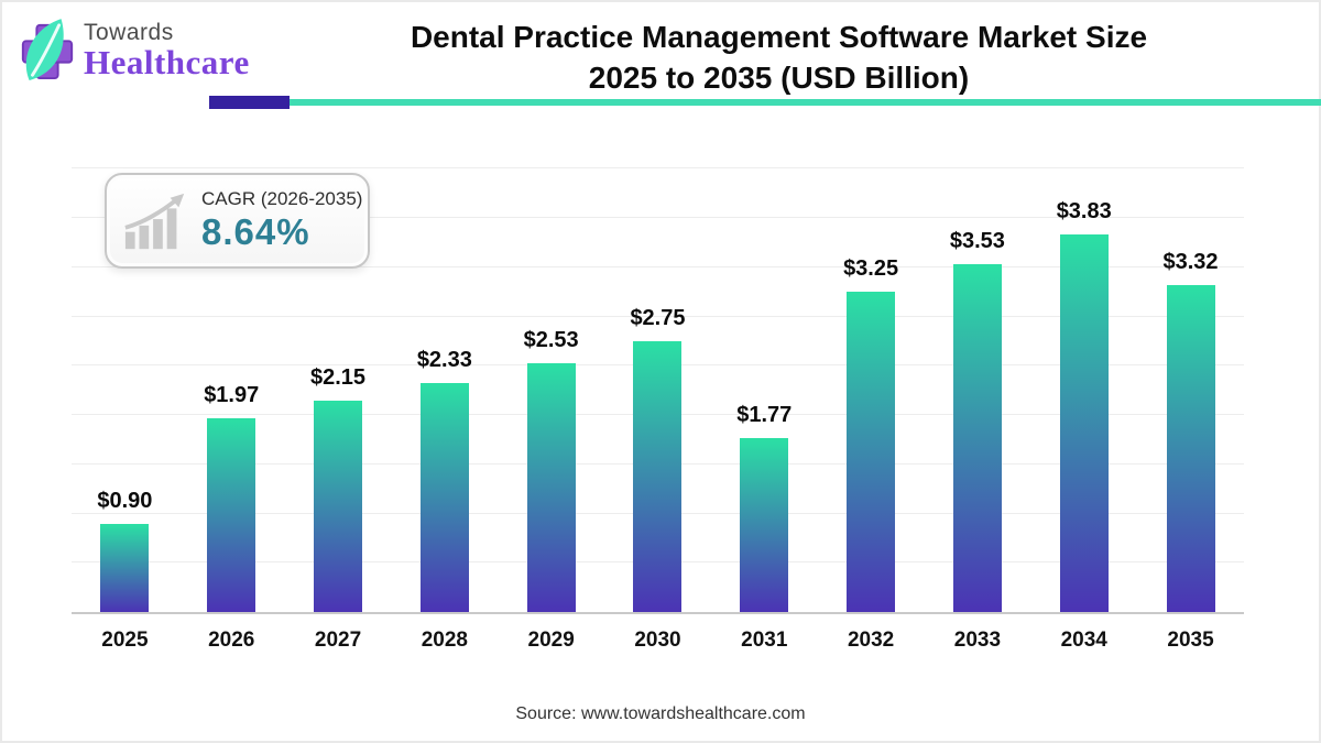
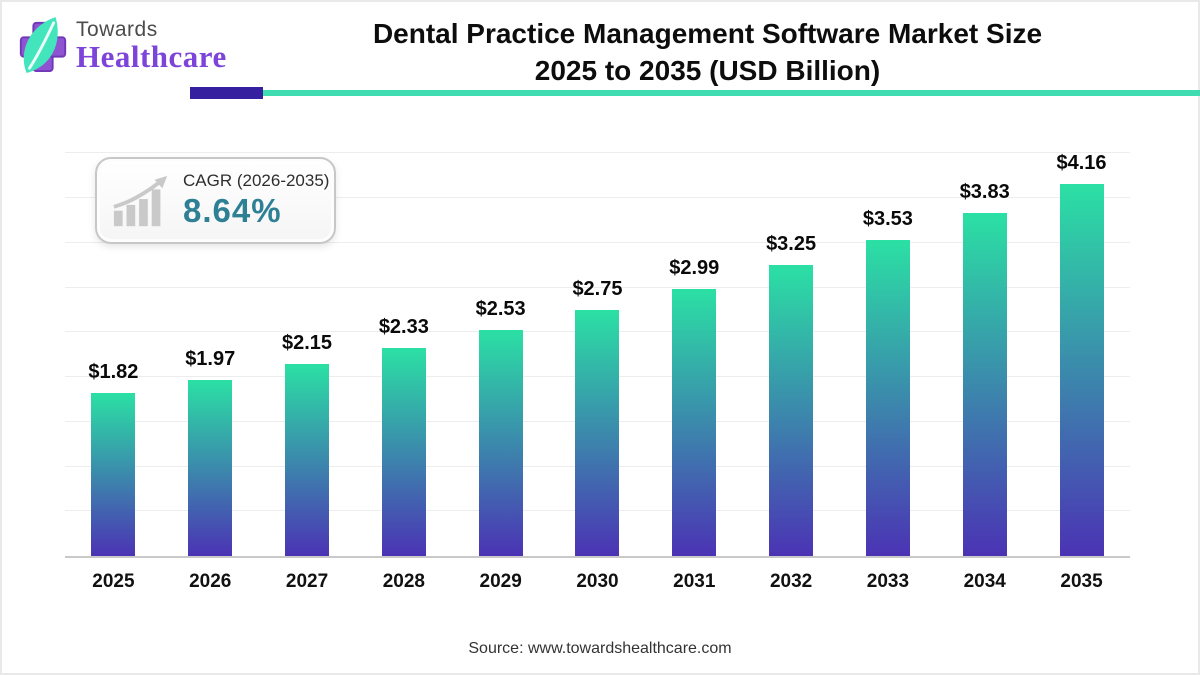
2025: $0.90 -> $1.82
2031: $1.77 -> $2.99
2035: $3.32 -> $4.16
